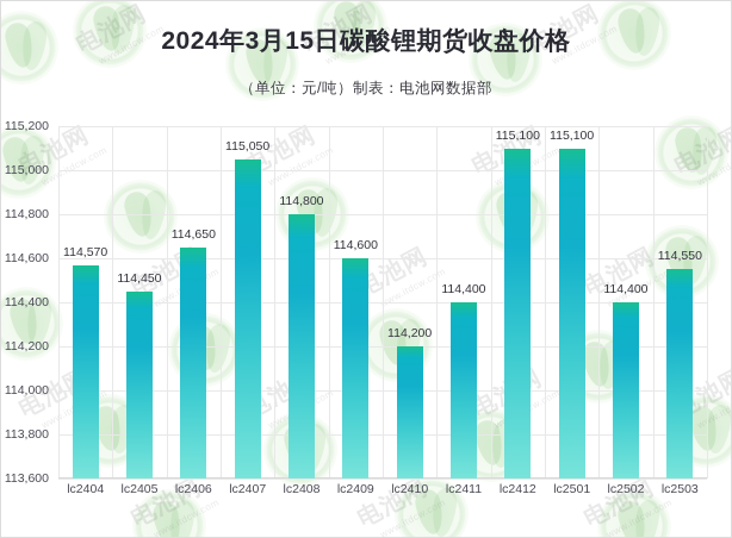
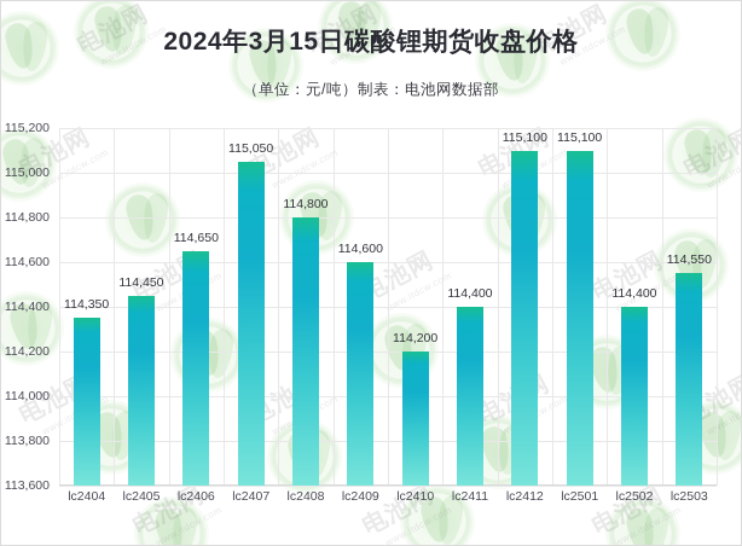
lc2404: 114,570 -> 114,350
